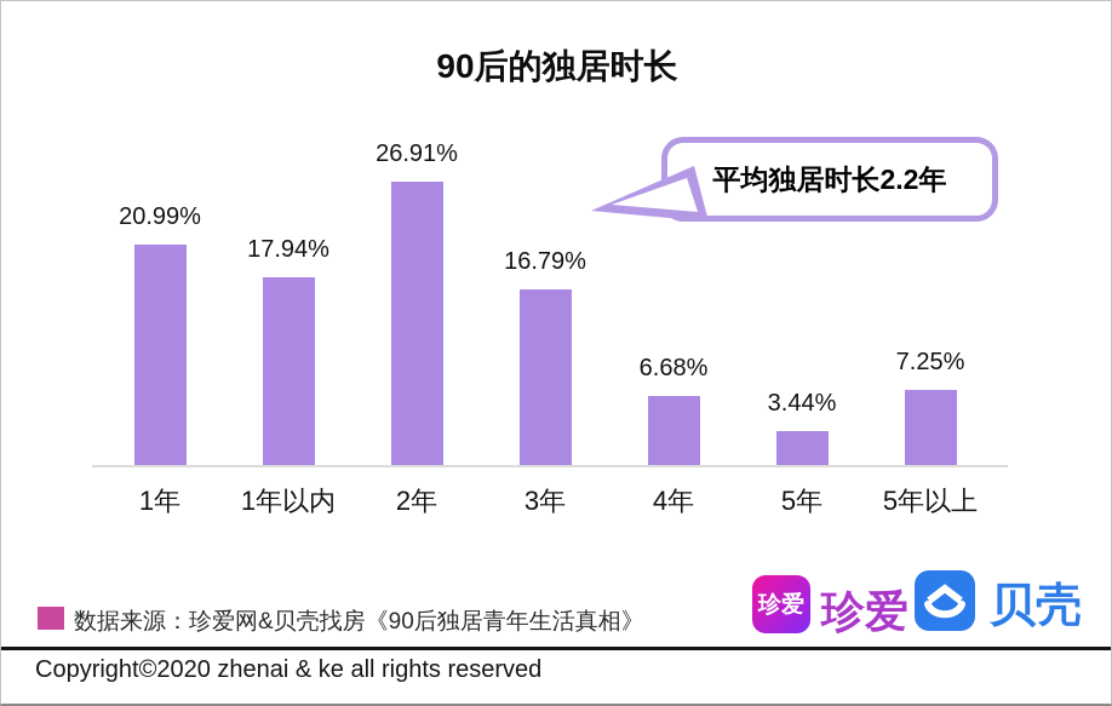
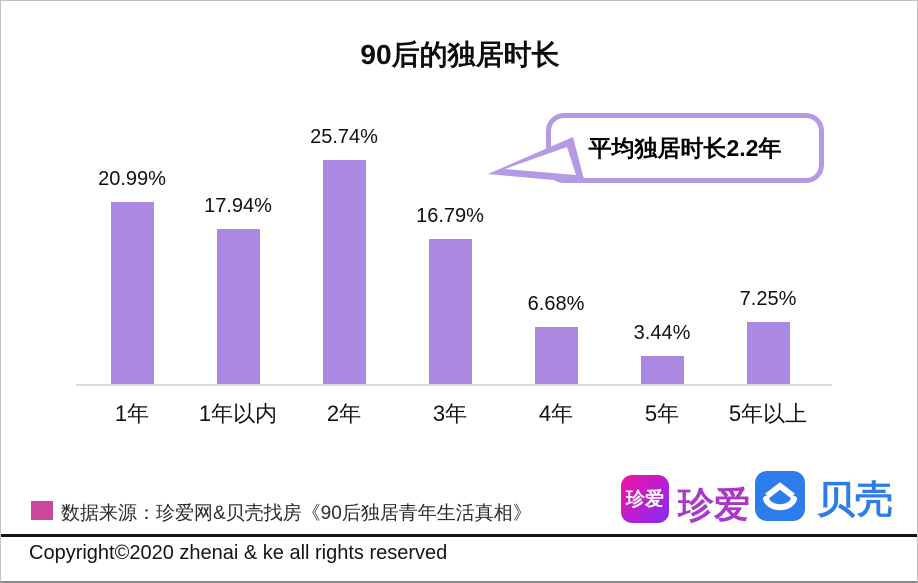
2年: 26.91% -> 25.74%
